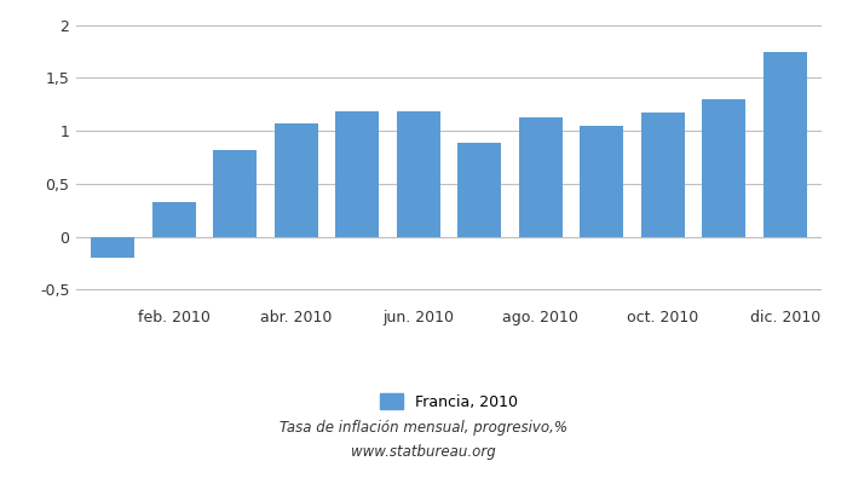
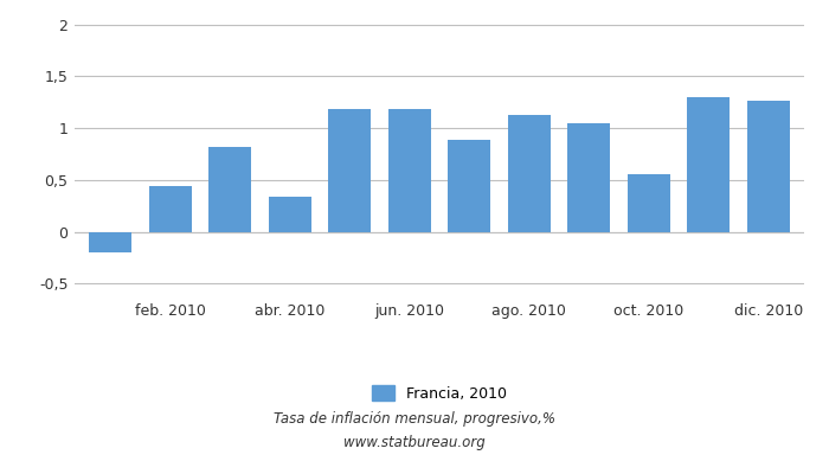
feb. 2010: 0,33 -> 0,44
abr. 2010: 1,07 -> 0,34
oct. 2010: 1,17 -> 0,56
dic. 2010: 1,74 -> 1,26
